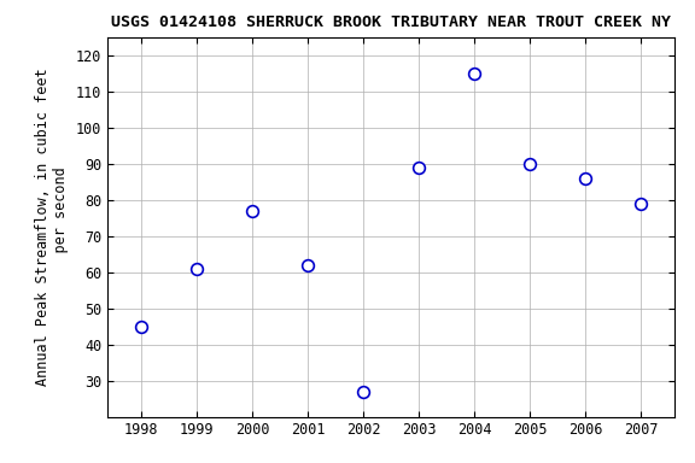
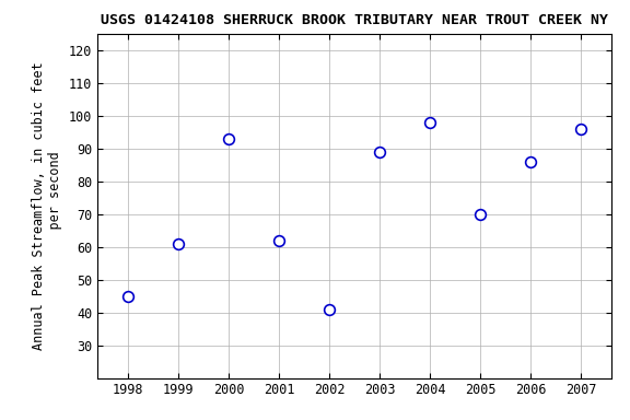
2000: 77 -> 93
2002: 27 -> 41
2004: 115 -> 98
2005: 90 -> 70
2007: 79 -> 96
